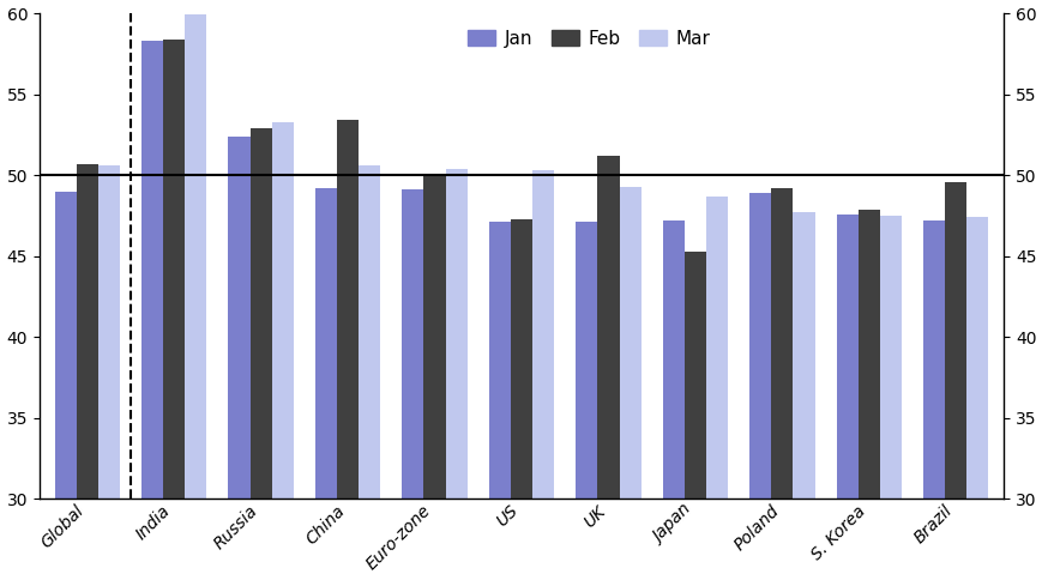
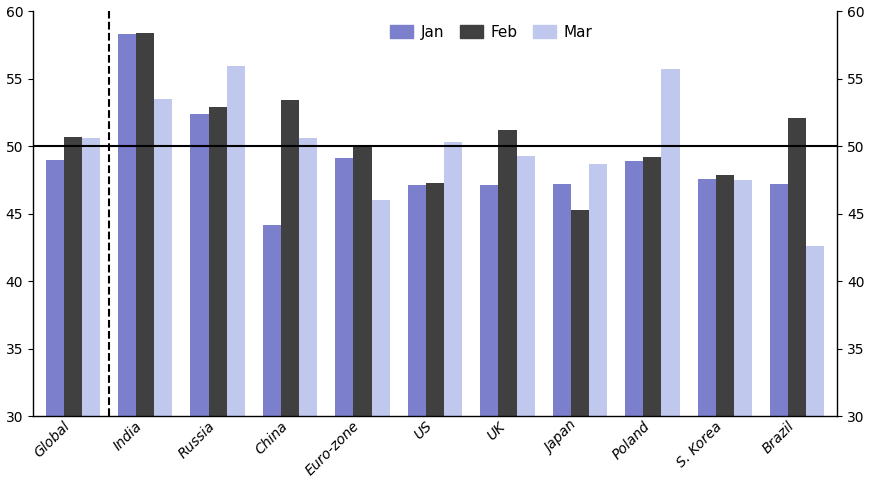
Mar/India: 59.9 -> 53.5
Mar/Russia: 53.3 -> 55.9
Jan/China: 49.2 -> 44.2
Mar/Euro-zone: 50.4 -> 46.0
Mar/Poland: 47.7 -> 55.7
Feb/Brazil: 49.6 -> 52.1
Mar/Brazil: 47.4 -> 42.6
